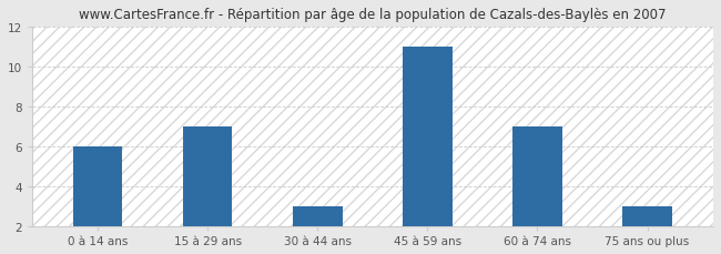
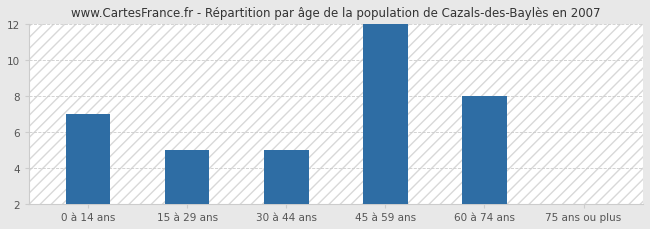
0 à 14 ans: 6 -> 7
15 à 29 ans: 7 -> 5
30 à 44 ans: 3 -> 5
45 à 59 ans: 11 -> 12
60 à 74 ans: 7 -> 8
75 ans ou plus: 3 -> 2
